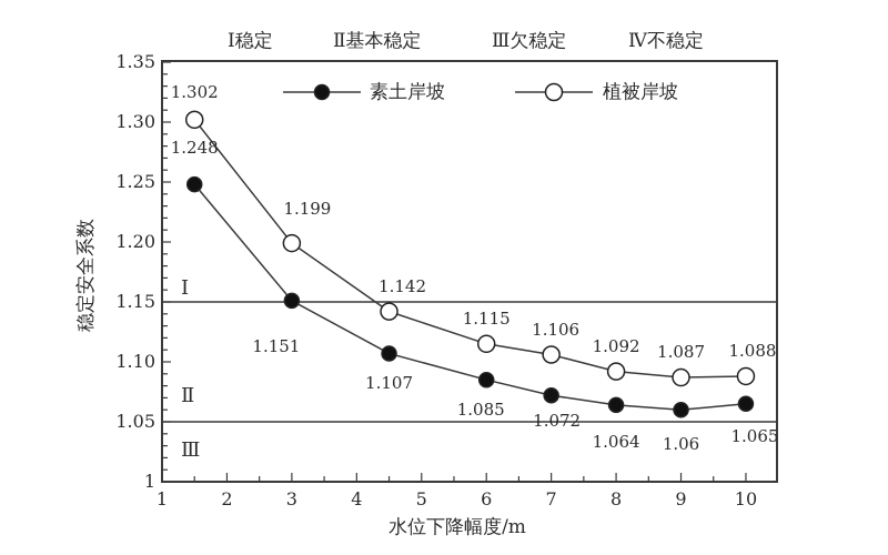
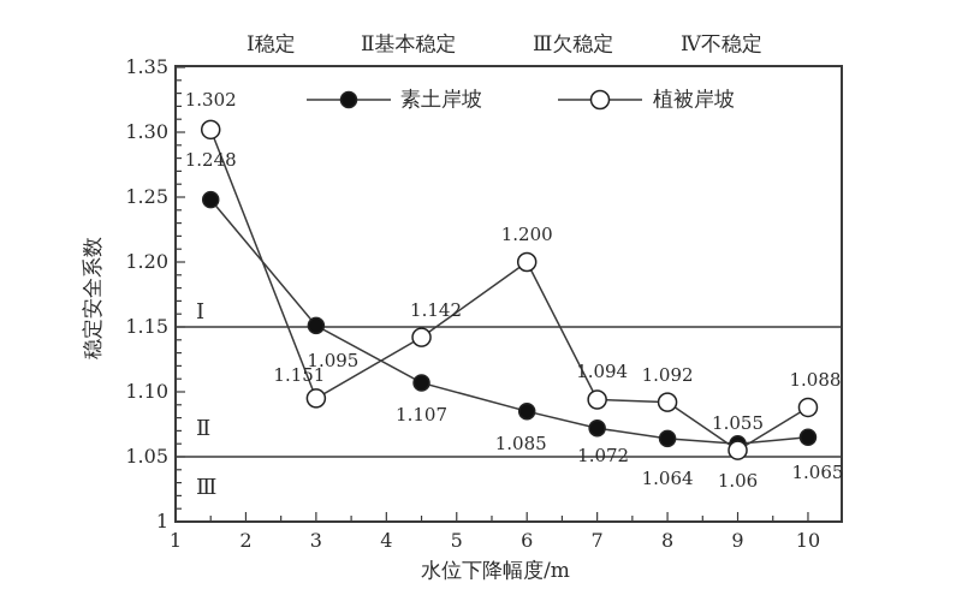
植被岸坡/3: 1.199 -> 1.095
植被岸坡/6: 1.115 -> 1.200
植被岸坡/7: 1.106 -> 1.094
植被岸坡/9: 1.087 -> 1.055
